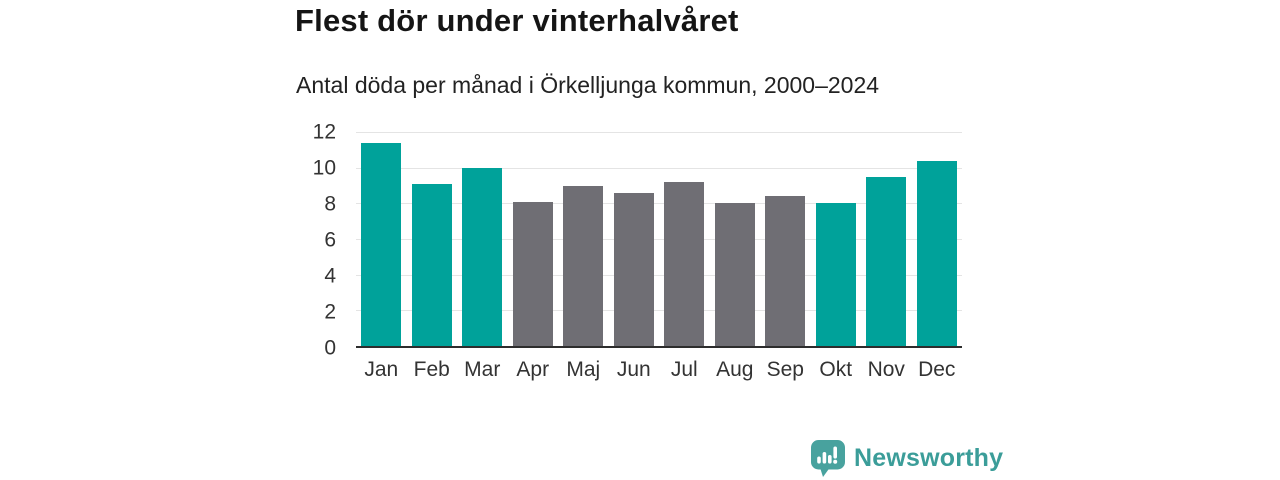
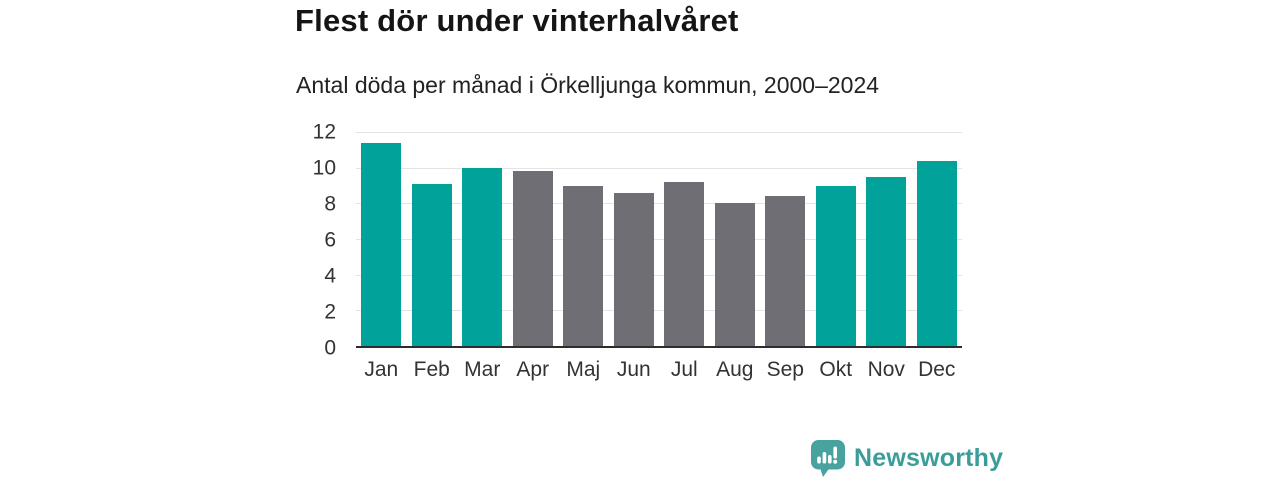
Apr: 8.1 -> 9.8
Okt: 8.0 -> 9.0
